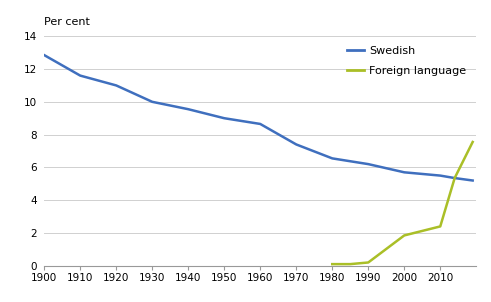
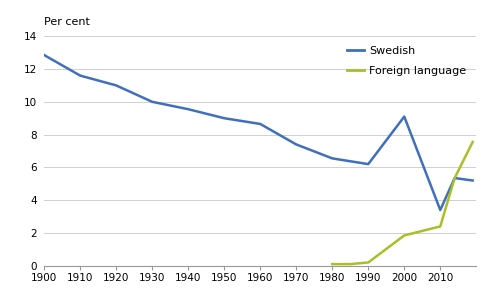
Swedish/2000: 5.7 -> 9.1
Swedish/2010: 5.5 -> 3.4
